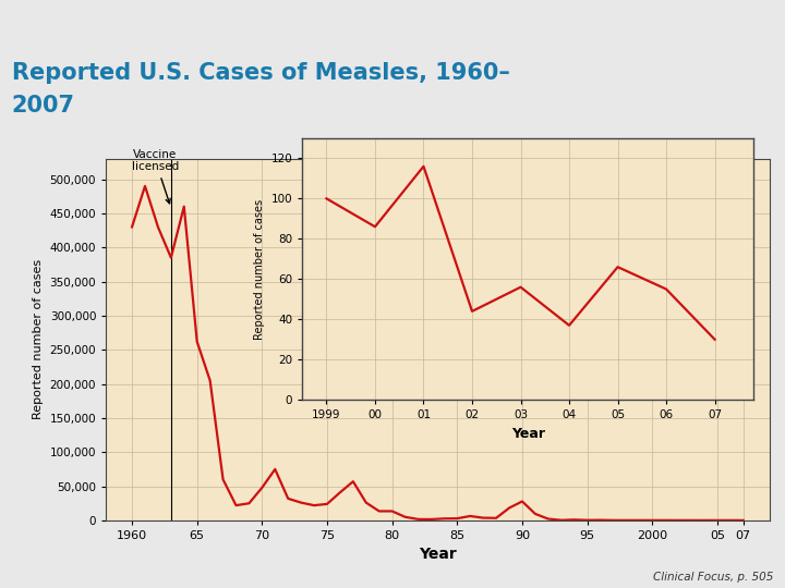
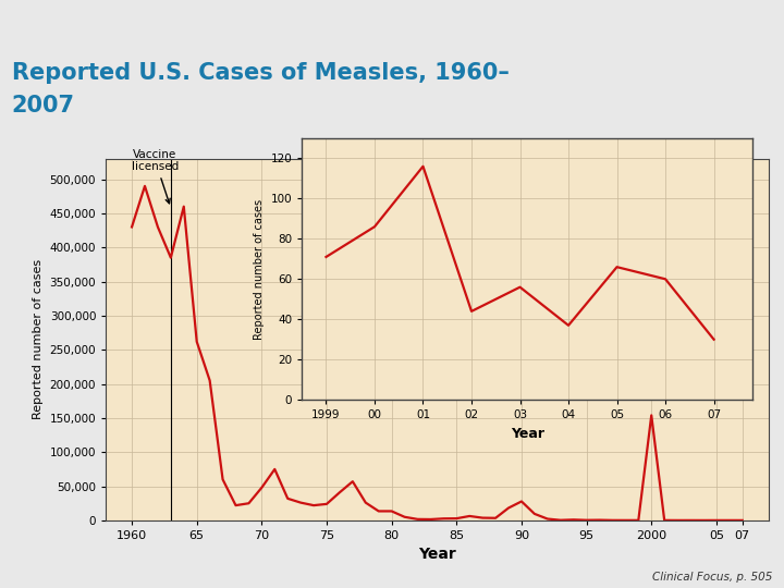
1999: 100 -> 71
06: 55 -> 60
2000: 0 -> 154,000
